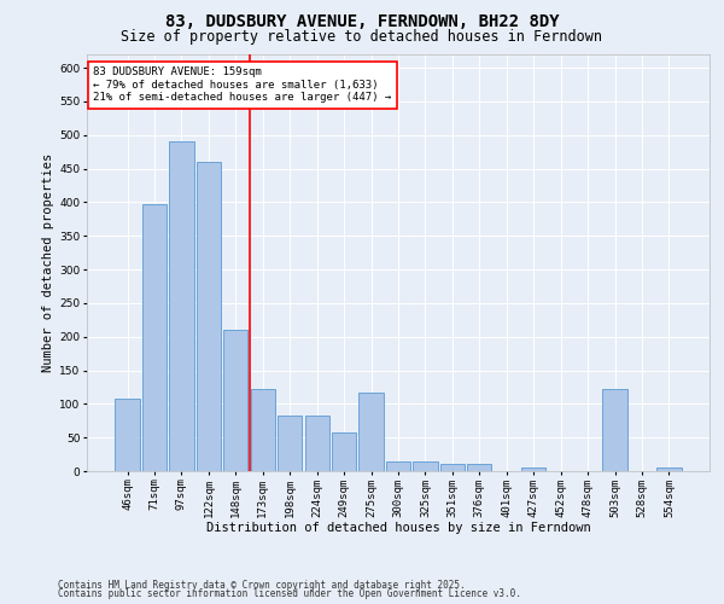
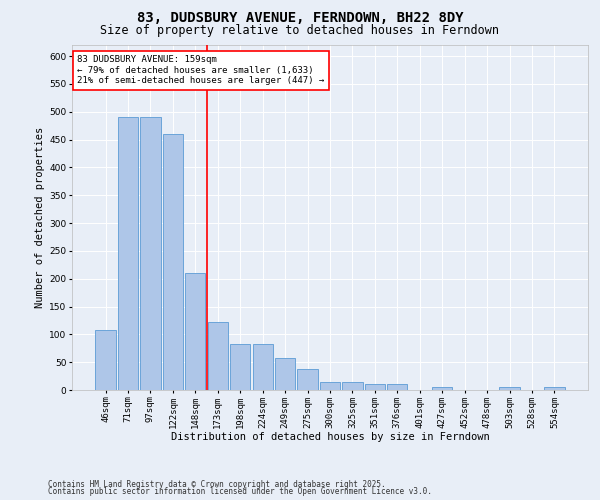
71sqm: 398 -> 490
275sqm: 116 -> 38
503sqm: 122 -> 5
